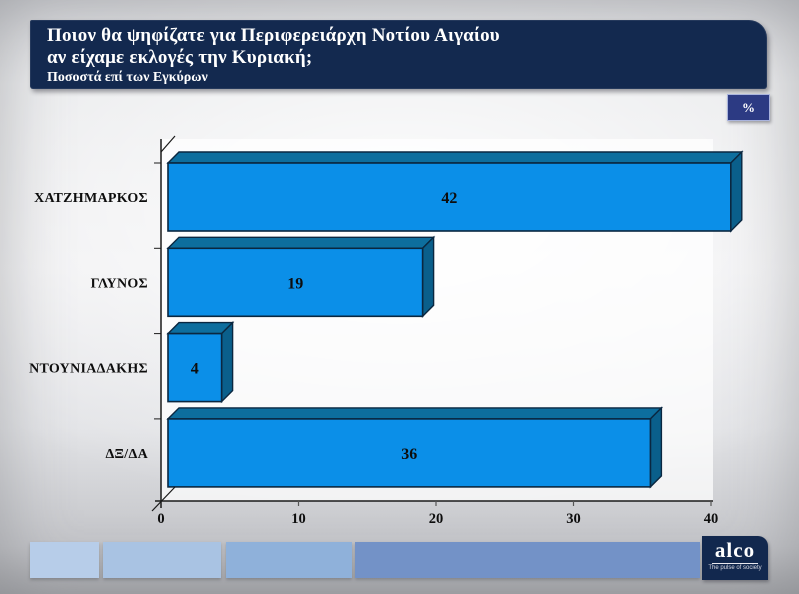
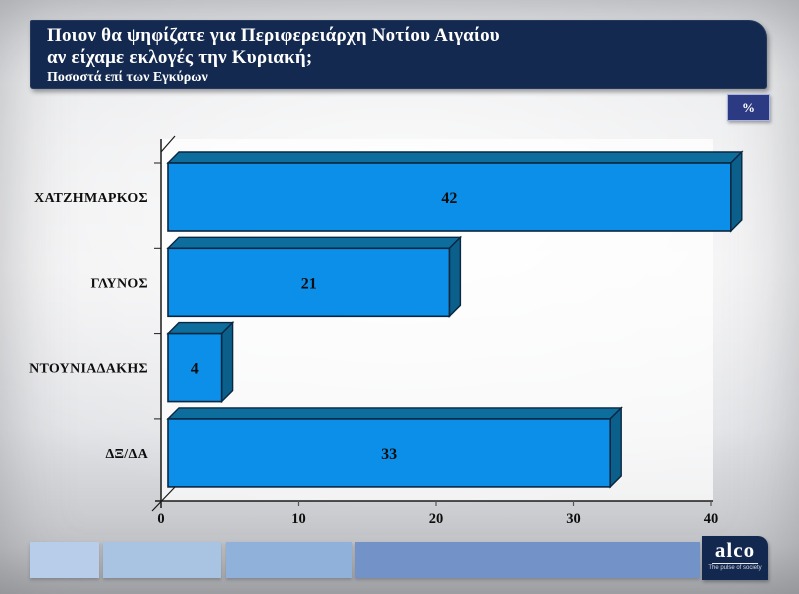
ΓΛΥΝΟΣ: 19 -> 21
ΔΞ/ΔΑ: 36 -> 33
